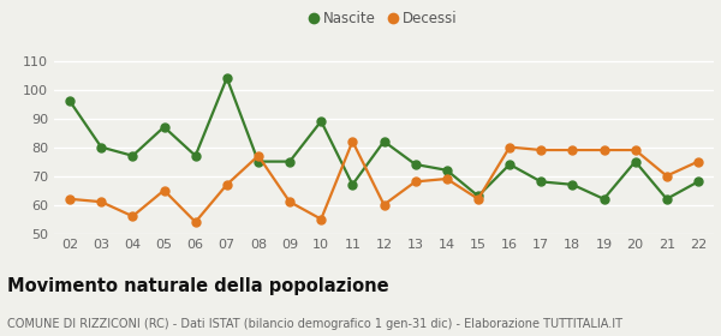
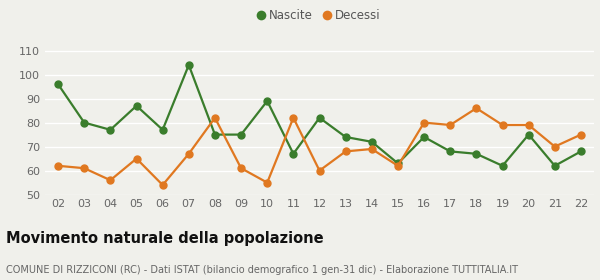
Decessi/08: 77 -> 82
Decessi/18: 79 -> 86
